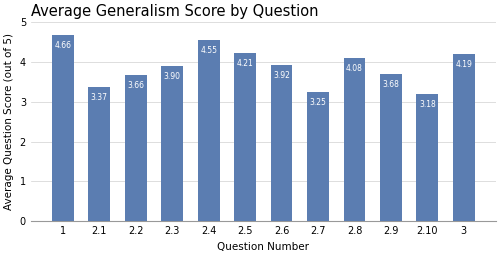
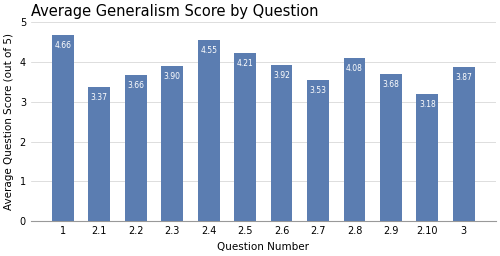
2.7: 3.25 -> 3.53
3: 4.19 -> 3.87
